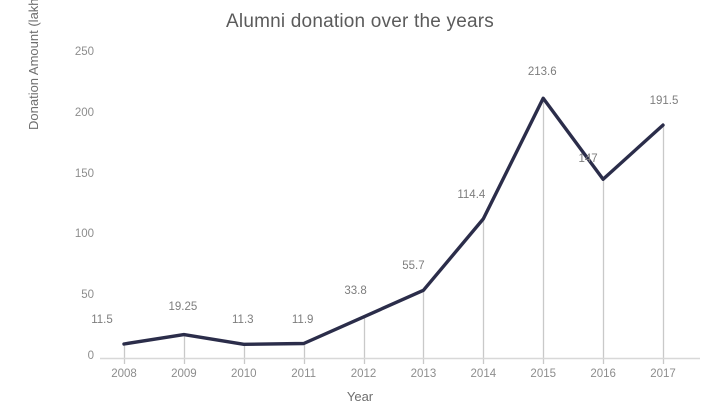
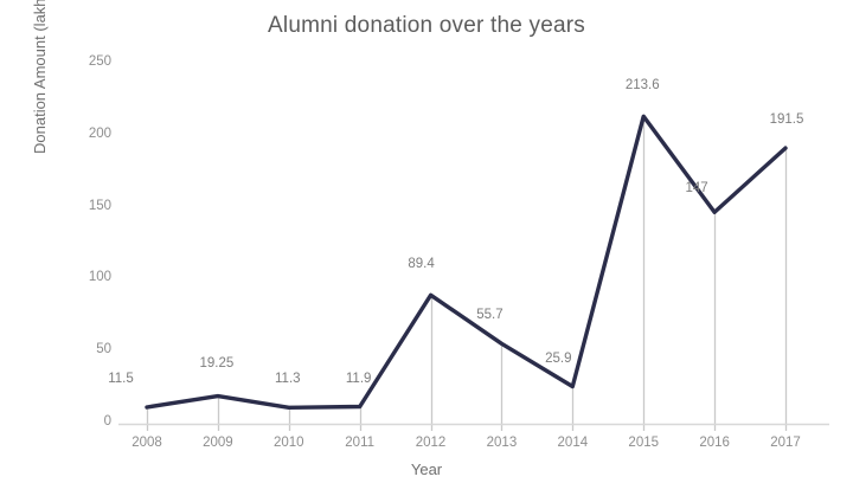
2012: 33.8 -> 89.4
2014: 114.4 -> 25.9
